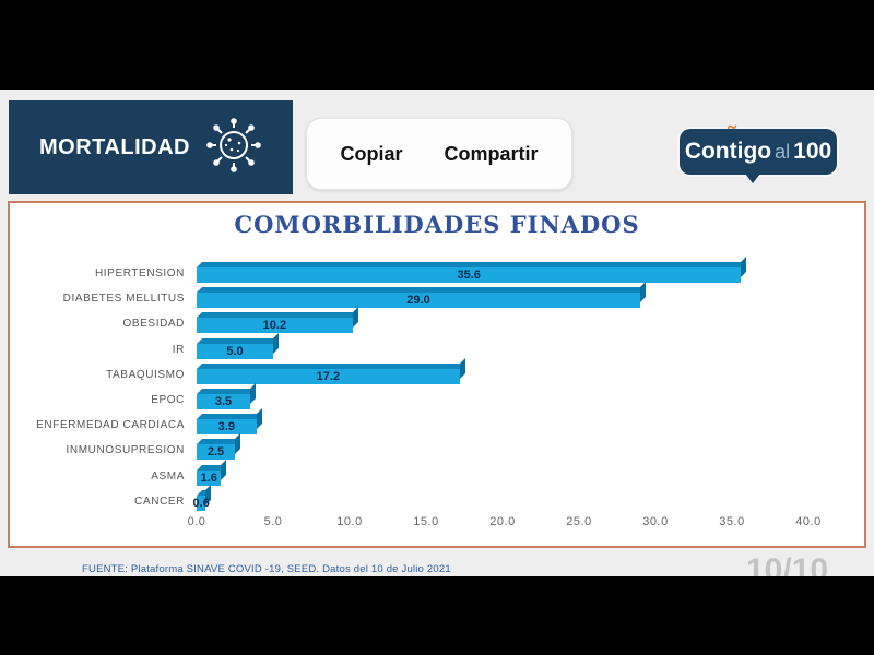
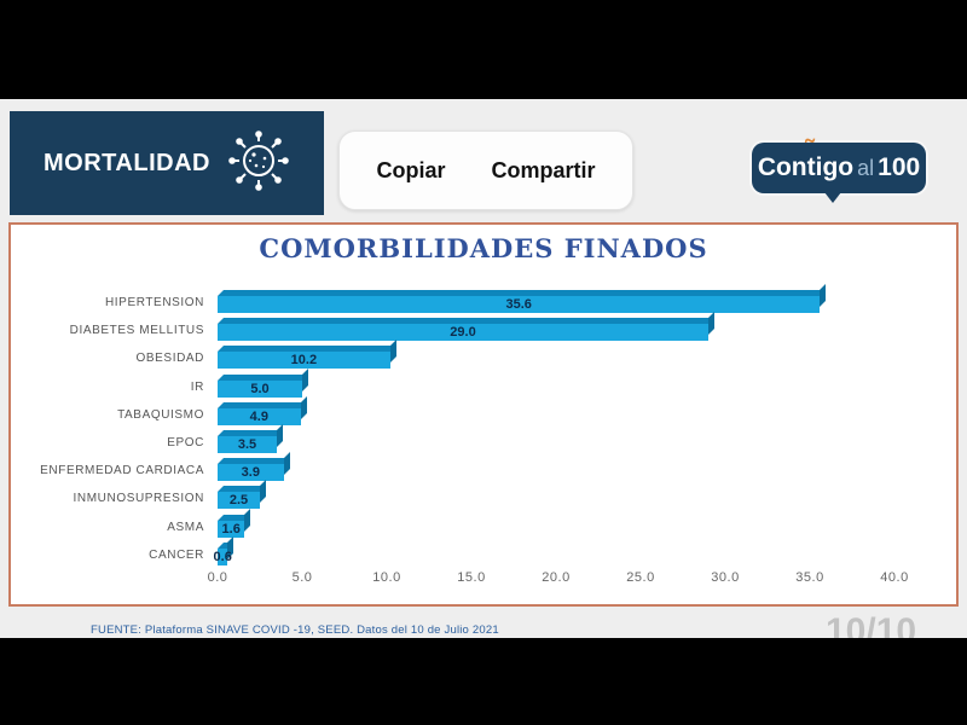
TABAQUISMO: 17.2 -> 4.9
